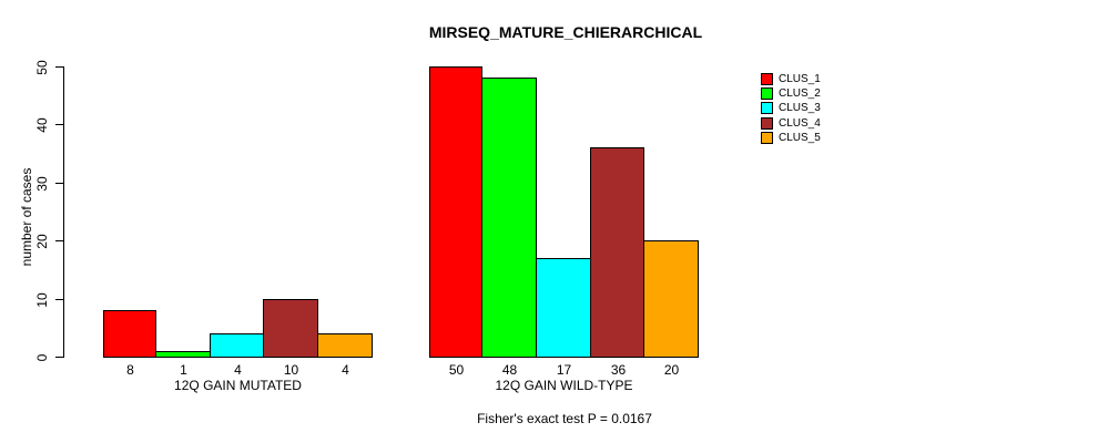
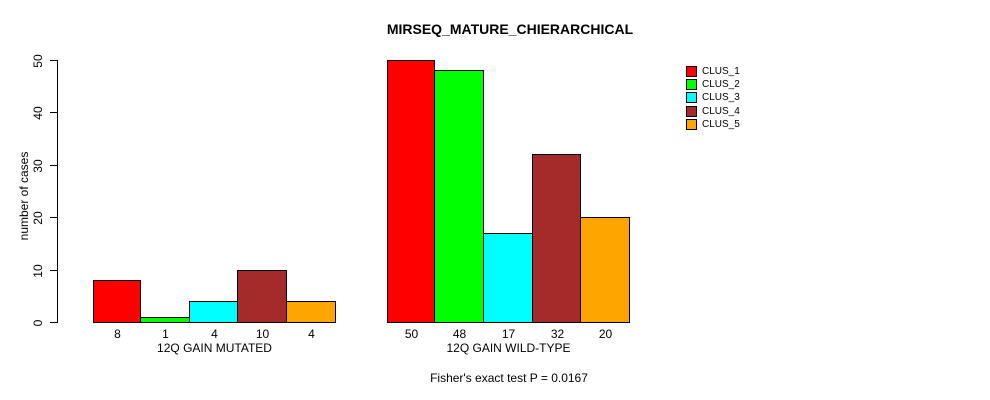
CLUS_4/12Q GAIN WILD-TYPE: 36 -> 32
